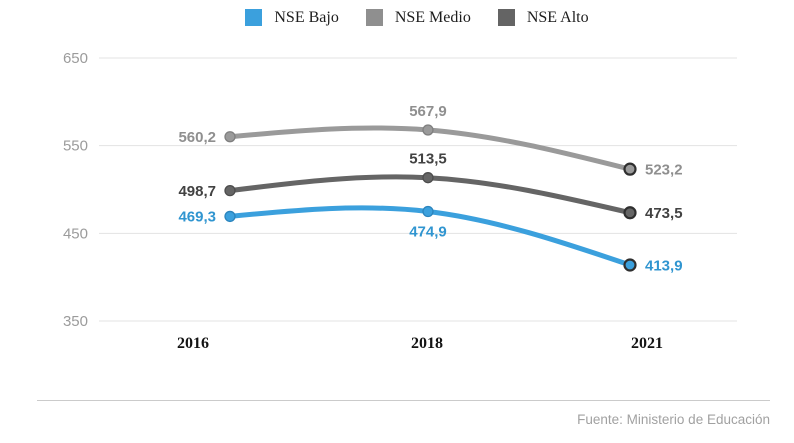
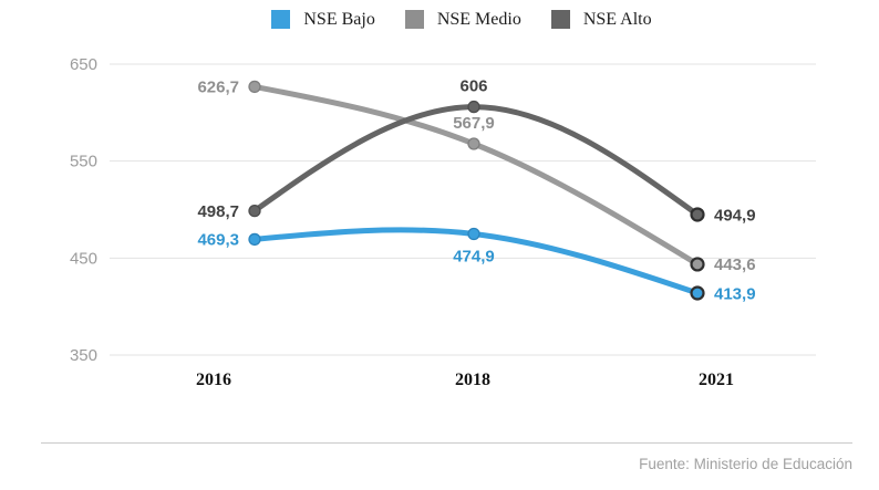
NSE Medio/2016: 560,2 -> 626,7
NSE Alto/2018: 513,5 -> 606
NSE Medio/2021: 523,2 -> 443,6
NSE Alto/2021: 473,5 -> 494,9
